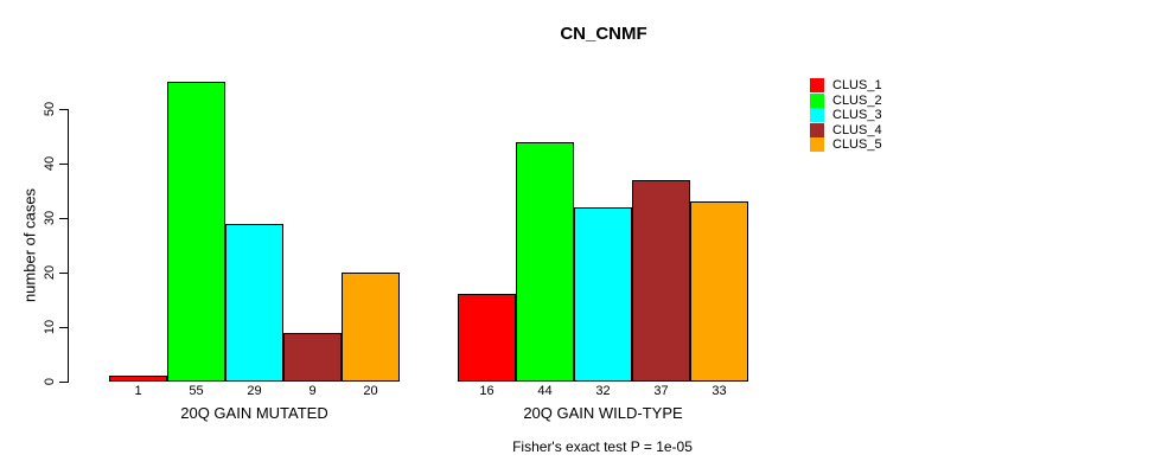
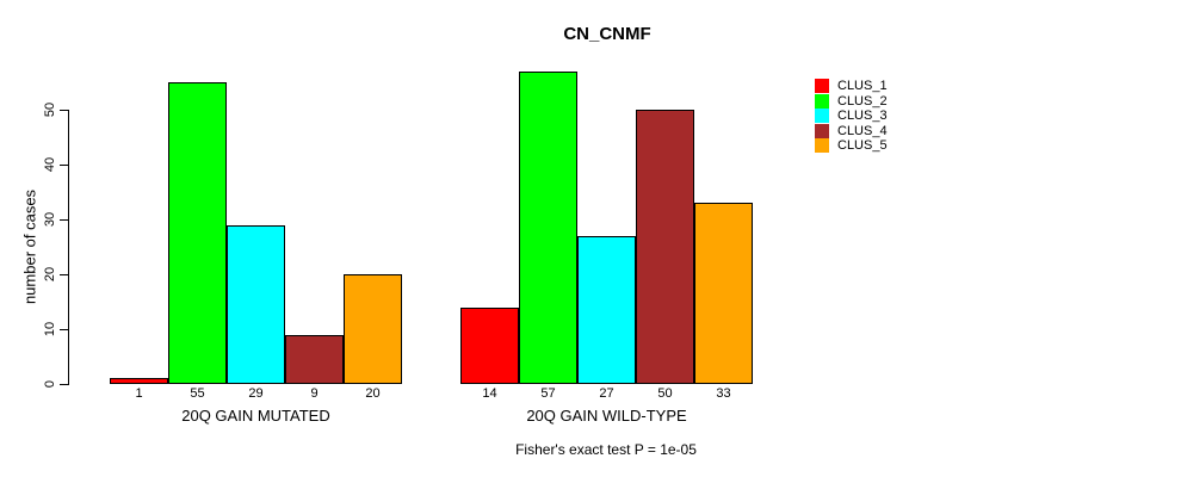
CLUS_1/20Q GAIN WILD-TYPE: 16 -> 14
CLUS_2/20Q GAIN WILD-TYPE: 44 -> 57
CLUS_3/20Q GAIN WILD-TYPE: 32 -> 27
CLUS_4/20Q GAIN WILD-TYPE: 37 -> 50
